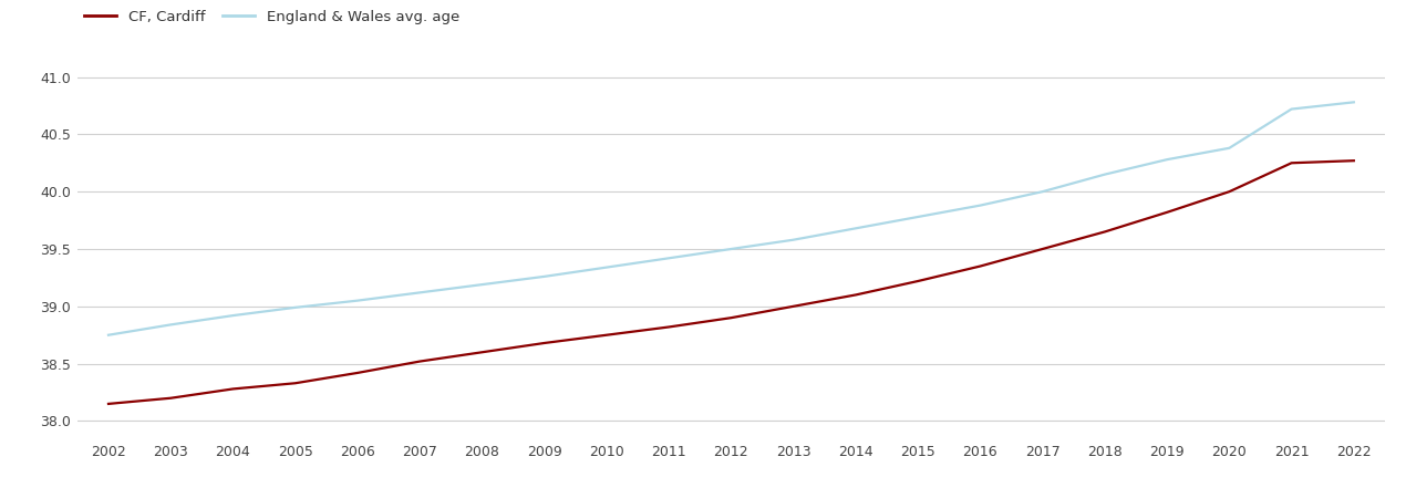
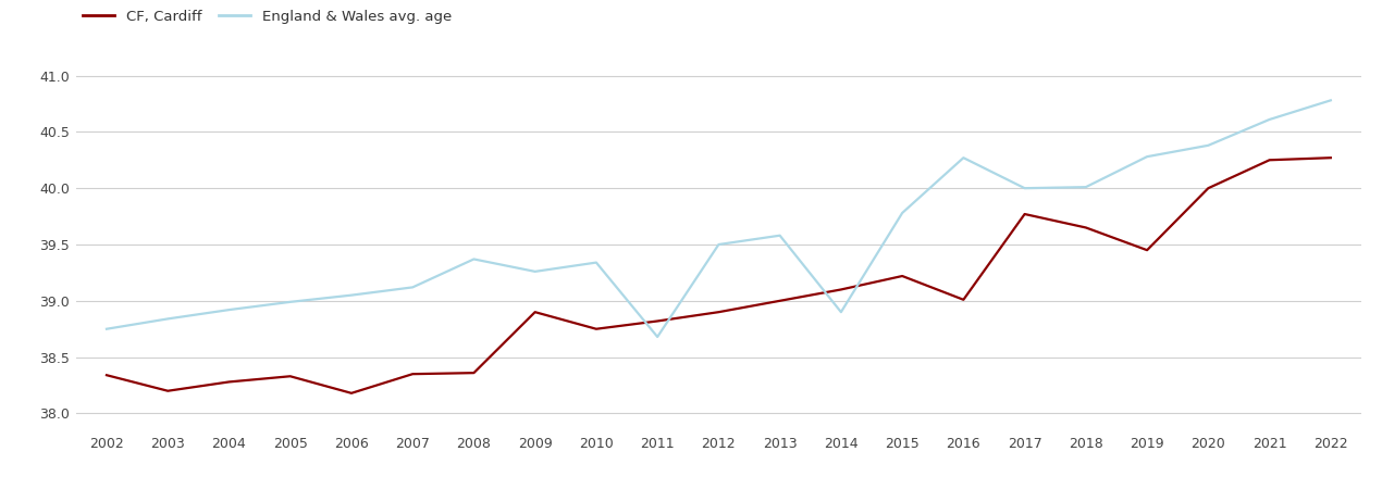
CF, Cardiff/2002: 38.15 -> 38.34
CF, Cardiff/2006: 38.42 -> 38.18
CF, Cardiff/2007: 38.52 -> 38.35
CF, Cardiff/2008: 38.60 -> 38.36
England & Wales avg. age/2008: 39.19 -> 39.37
CF, Cardiff/2009: 38.68 -> 38.90
England & Wales avg. age/2011: 39.42 -> 38.68
England & Wales avg. age/2014: 39.68 -> 38.90
CF, Cardiff/2016: 39.35 -> 39.01
England & Wales avg. age/2016: 39.88 -> 40.27
CF, Cardiff/2017: 39.50 -> 39.77
England & Wales avg. age/2018: 40.15 -> 40.01
CF, Cardiff/2019: 39.82 -> 39.45
England & Wales avg. age/2021: 40.72 -> 40.61
